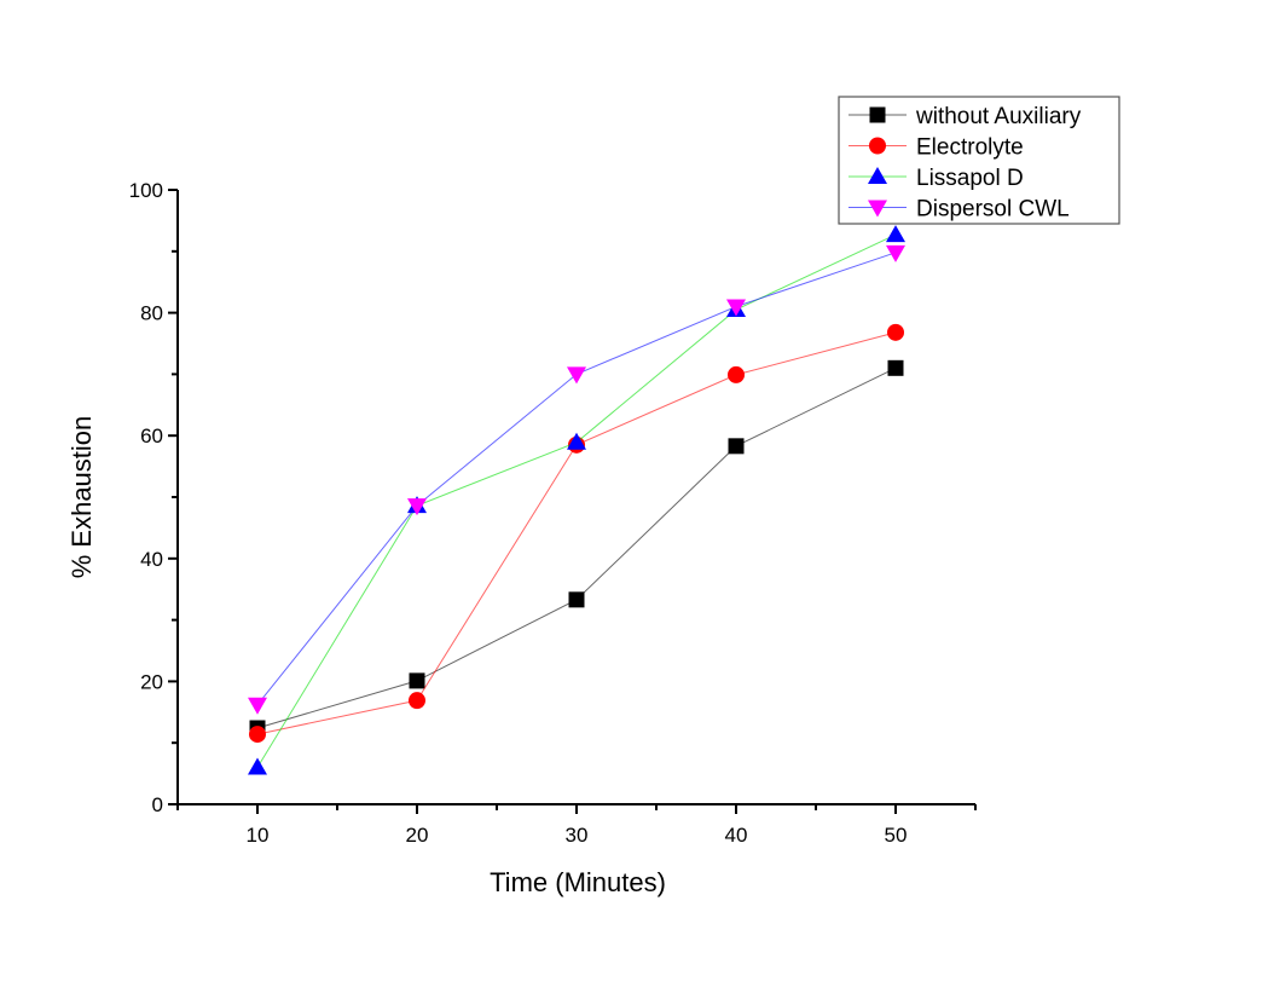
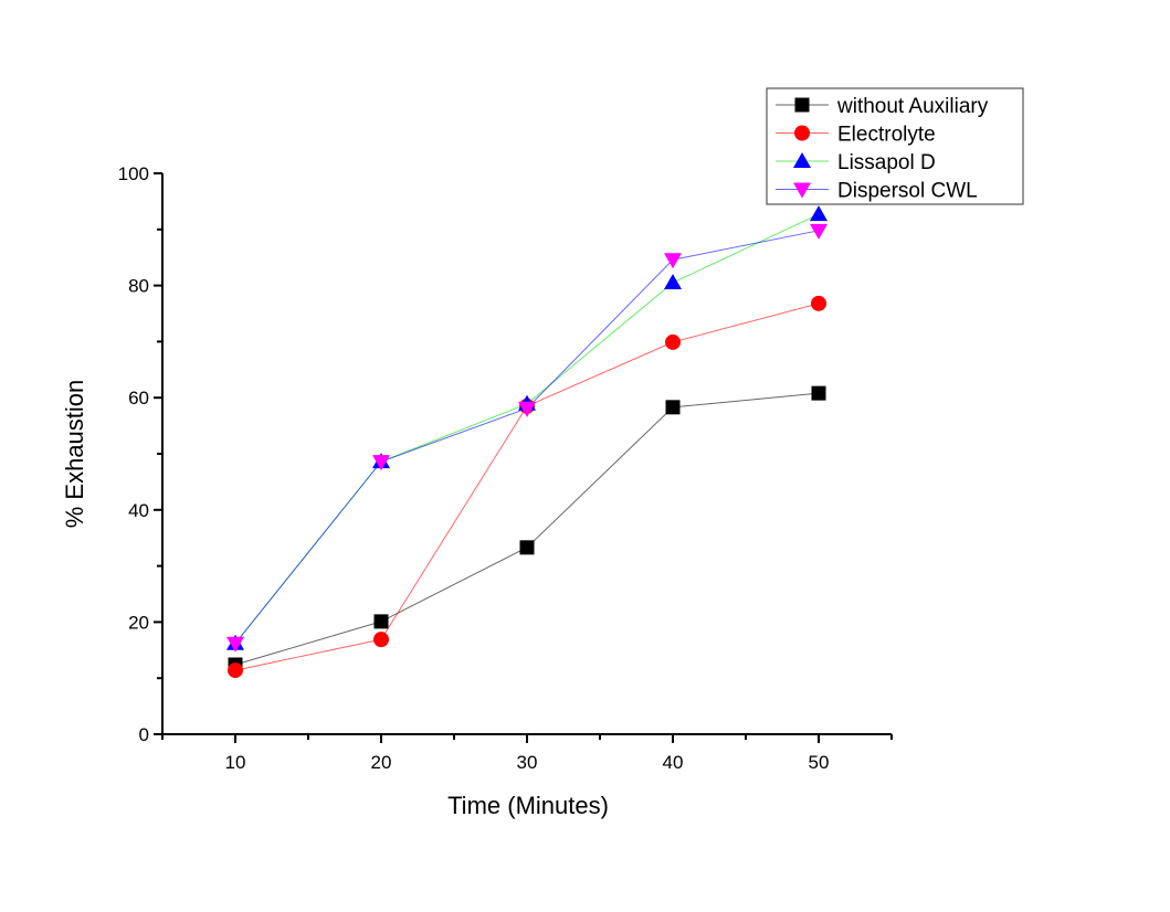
Lissapol D/10: 6 -> 16
Dispersol CWL/30: 70 -> 58
Dispersol CWL/40: 81 -> 85
without Auxiliary/50: 71 -> 61
